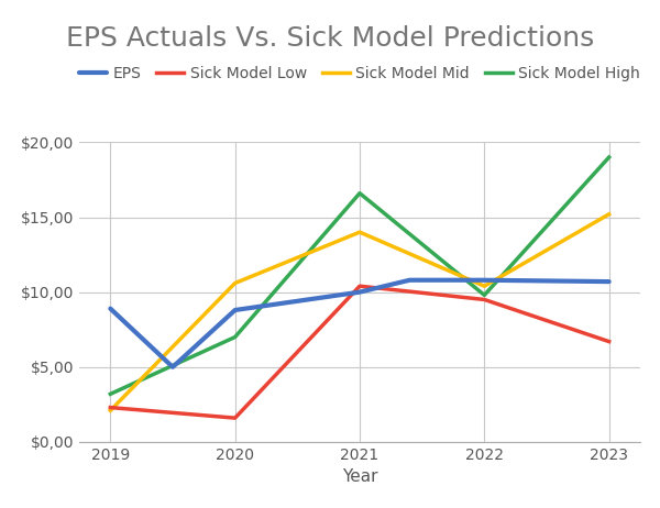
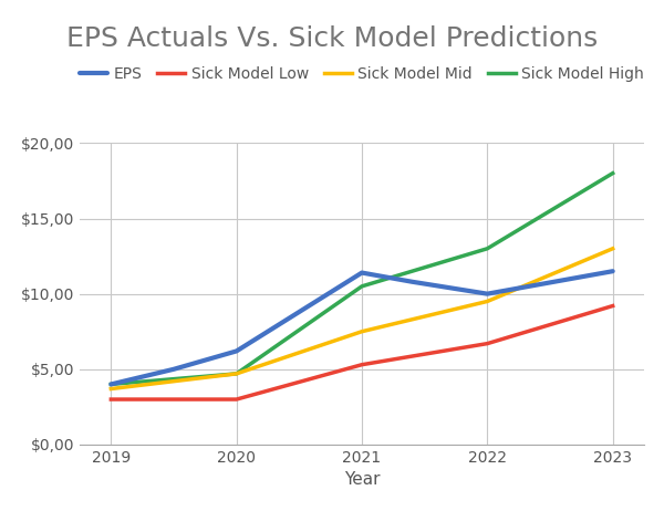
EPS/2019: $8,9 -> $4,0
Sick Model Low/2019: $2,3 -> $3,0
Sick Model Mid/2019: $2,1 -> $3,7
Sick Model High/2019: $3,2 -> $4,0
EPS/2020: $8,8 -> $6,2
Sick Model Low/2020: $1,6 -> $3,0
Sick Model Mid/2020: $10,6 -> $4,7
Sick Model High/2020: $7,0 -> $4,7
EPS/2021: $10,0 -> $11,4
Sick Model Low/2021: $10,4 -> $5,3
Sick Model Mid/2021: $14,0 -> $7,5
Sick Model High/2021: $16,6 -> $10,5
EPS/2022: $10,8 -> $10,0
Sick Model Low/2022: $9,5 -> $6,7
Sick Model Mid/2022: $10,4 -> $9,5
Sick Model High/2022: $9,8 -> $13,0
EPS/2023: $10,7 -> $11,5
Sick Model Low/2023: $6,7 -> $9,2
Sick Model Mid/2023: $15,2 -> $13,0
Sick Model High/2023: $19,0 -> $18,0
